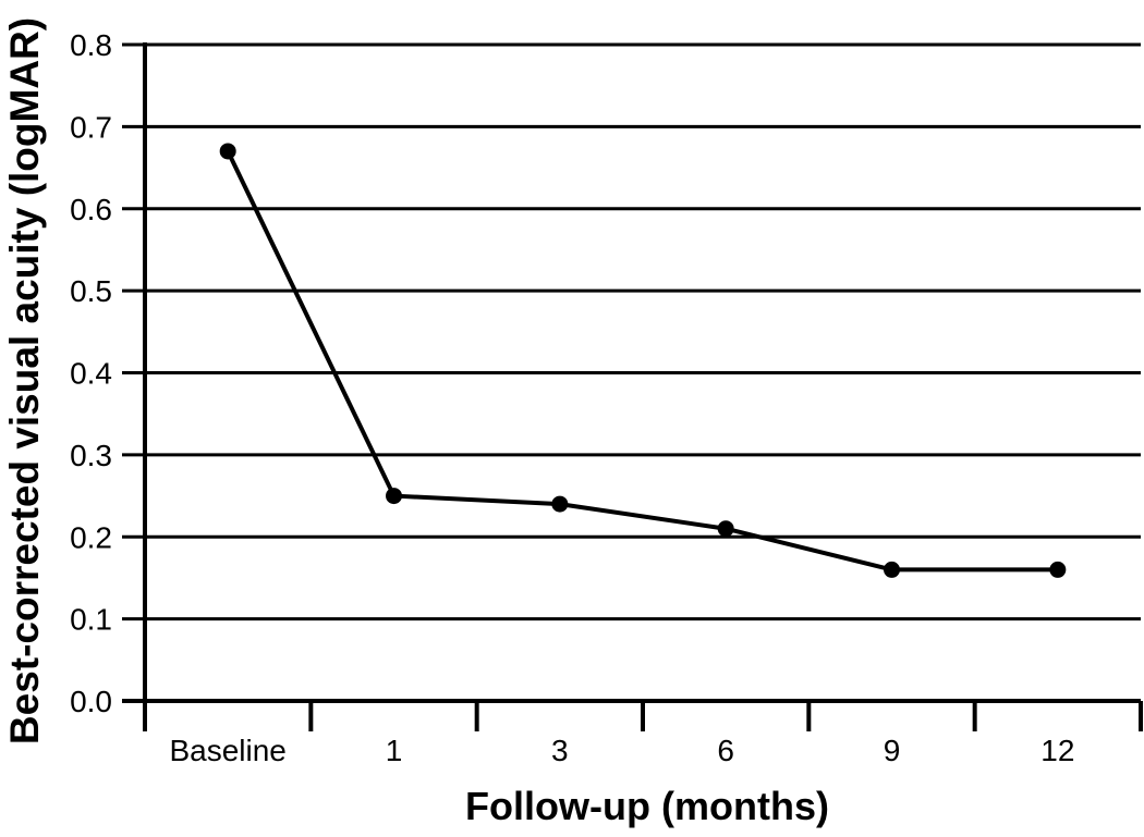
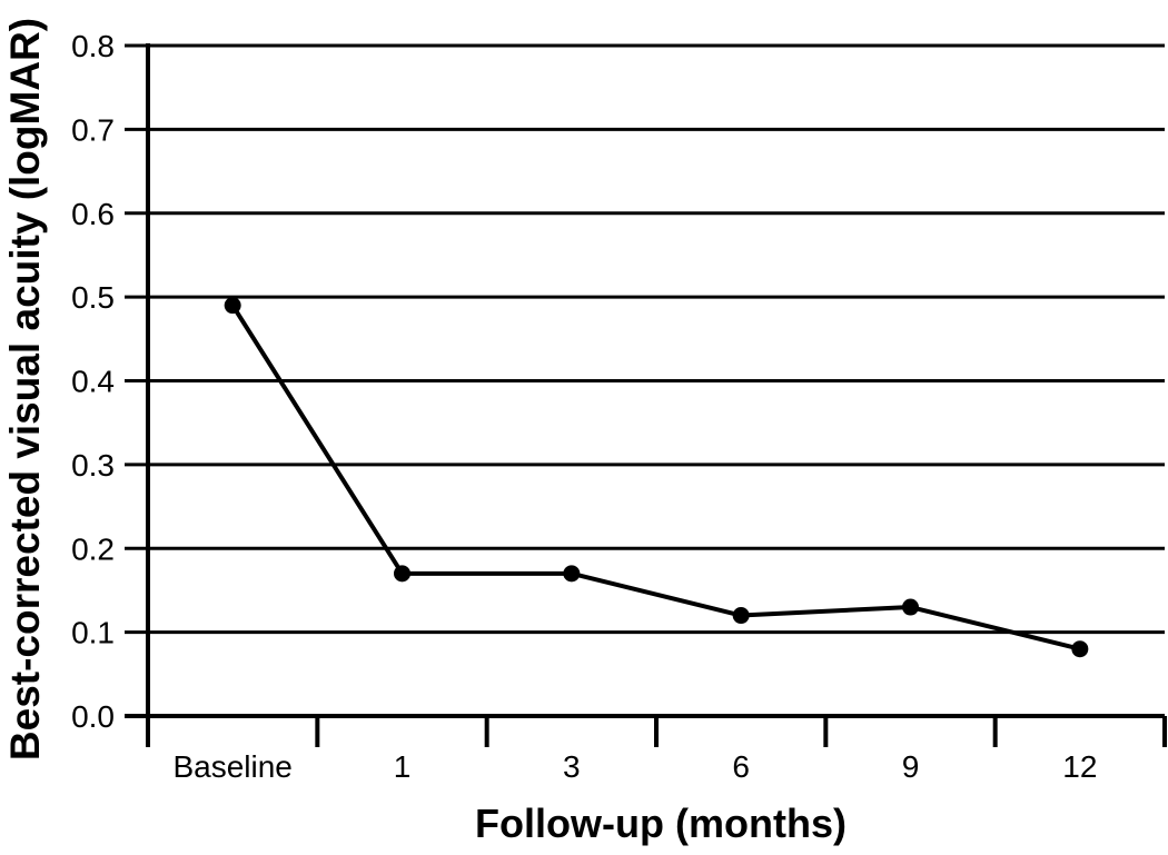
Baseline: 0.67 -> 0.49
1: 0.25 -> 0.17
3: 0.24 -> 0.17
6: 0.21 -> 0.12
9: 0.16 -> 0.13
12: 0.16 -> 0.08
